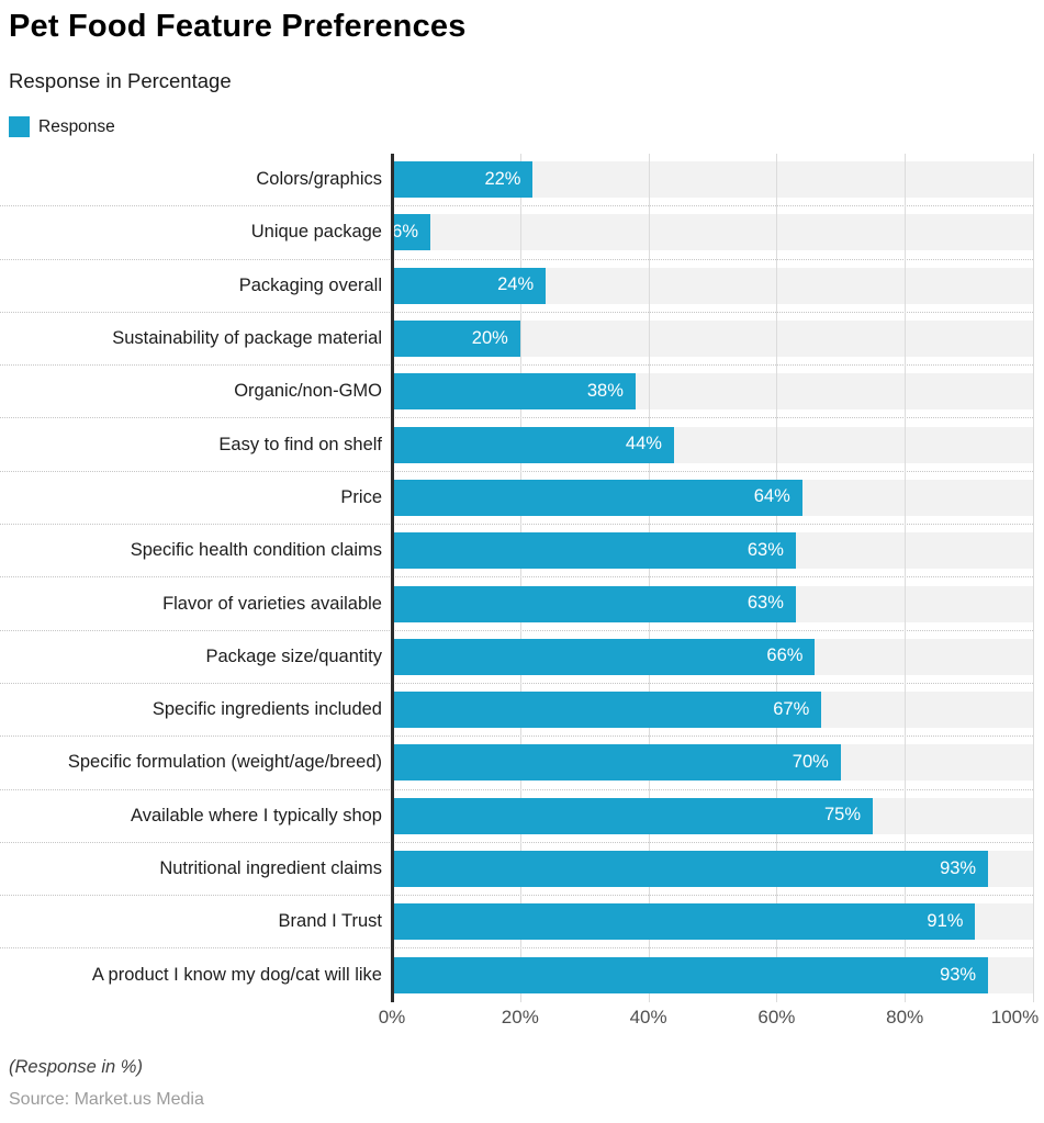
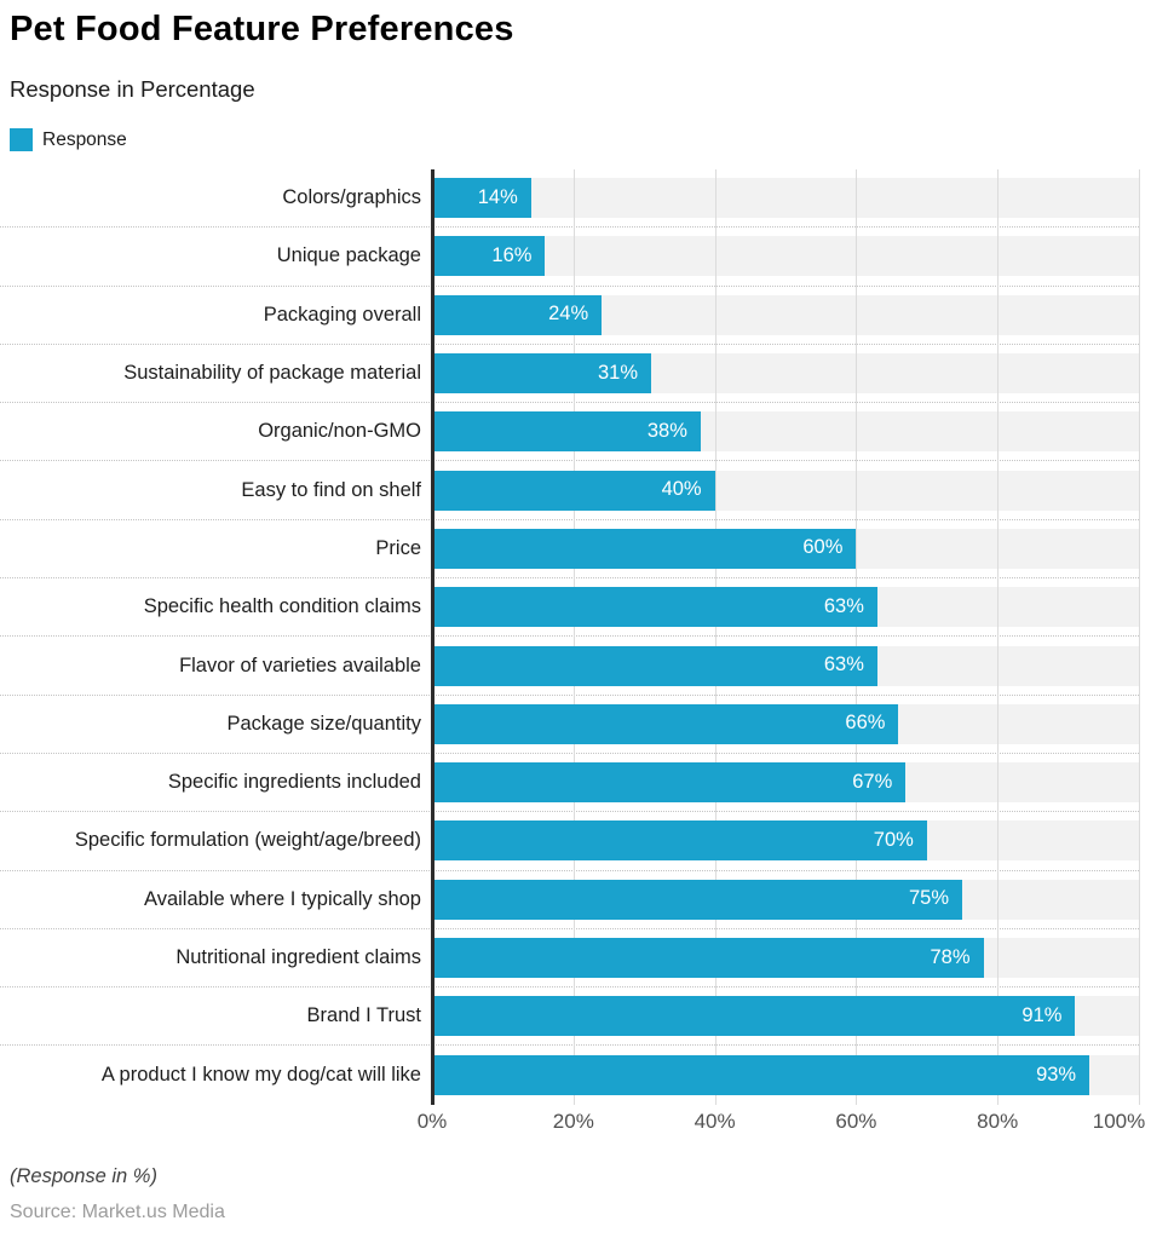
Colors/graphics: 22% -> 14%
Unique package: 6% -> 16%
Sustainability of package material: 20% -> 31%
Easy to find on shelf: 44% -> 40%
Price: 64% -> 60%
Nutritional ingredient claims: 93% -> 78%
